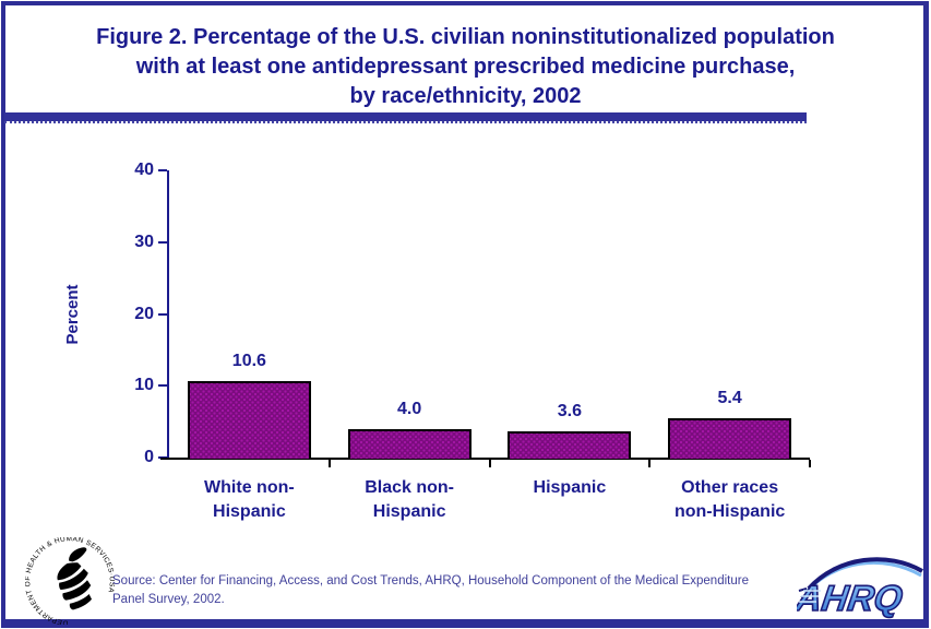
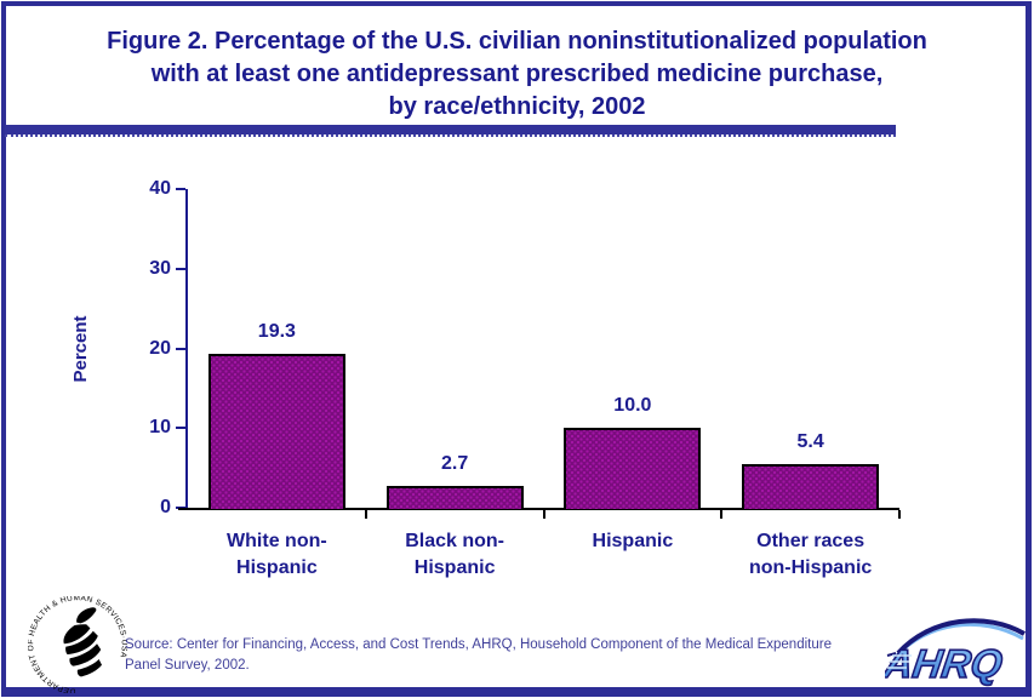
White non-Hispanic: 10.6 -> 19.3
Black non-Hispanic: 4.0 -> 2.7
Hispanic: 3.6 -> 10.0
